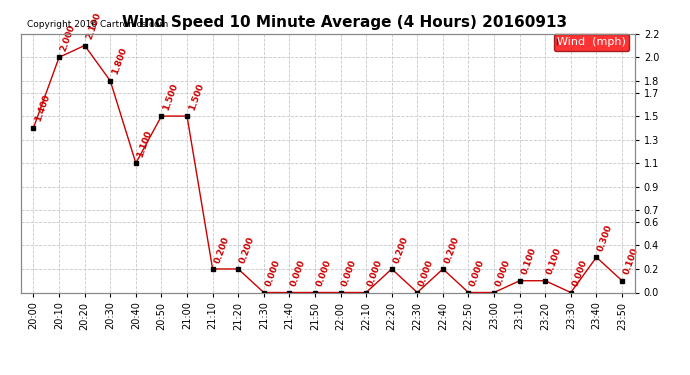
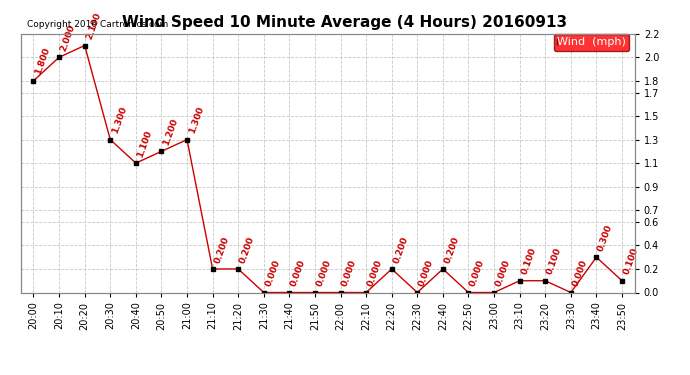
20:00: 1.400 -> 1.800
20:30: 1.800 -> 1.300
20:50: 1.500 -> 1.200
21:00: 1.500 -> 1.300
